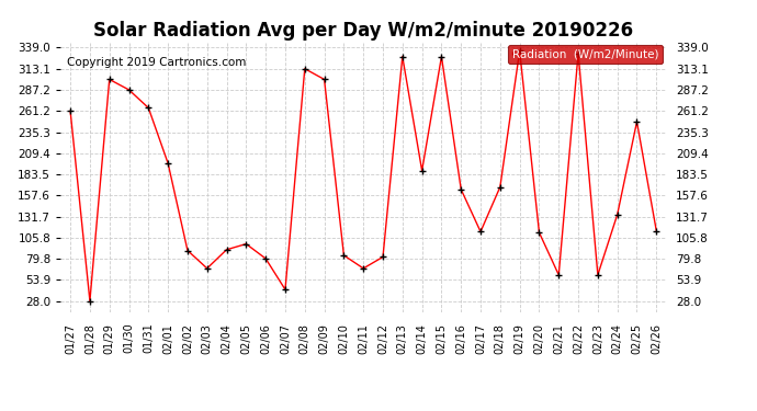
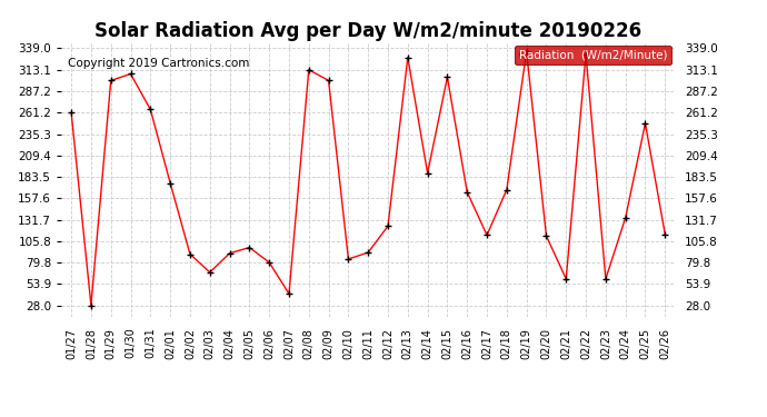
01/30: 287 -> 308
02/01: 197 -> 176
02/11: 68 -> 92
02/12: 82 -> 124
02/15: 328 -> 304
